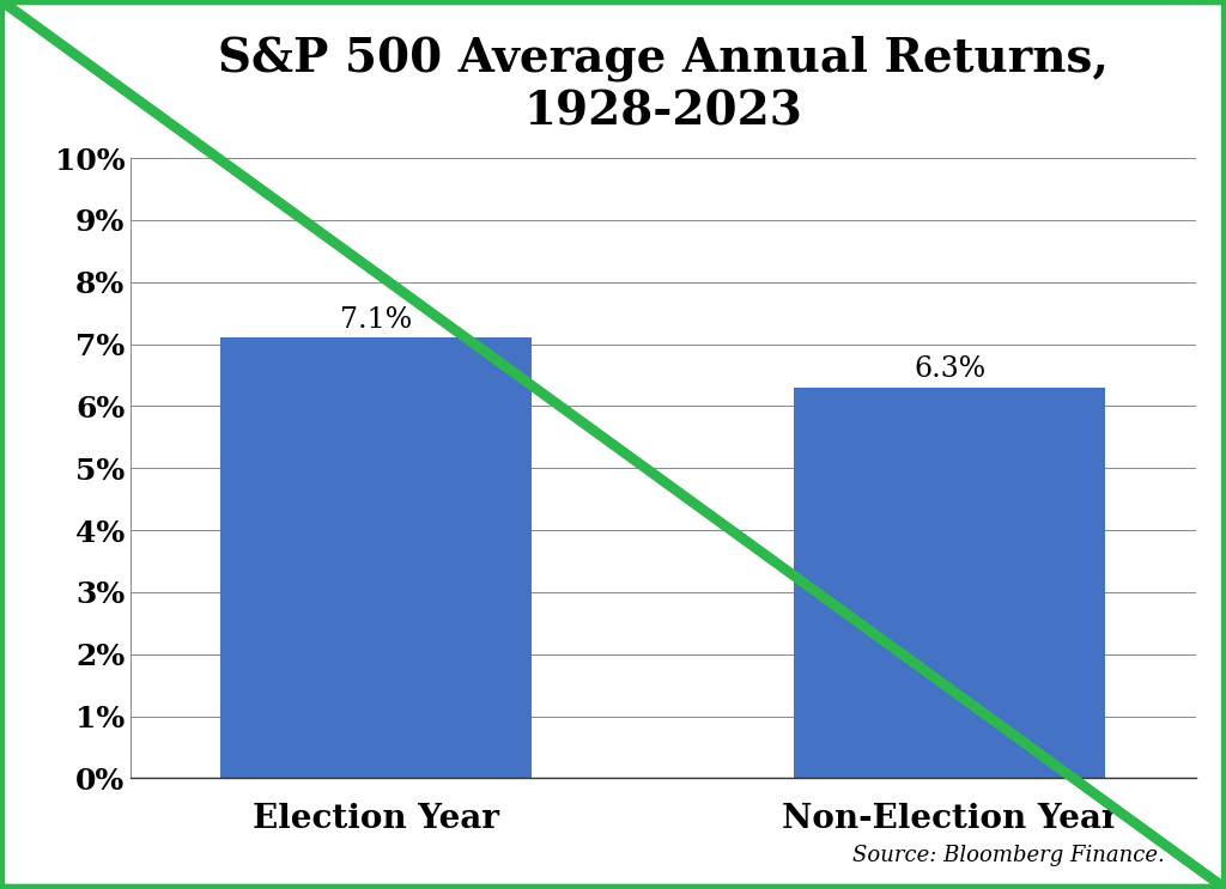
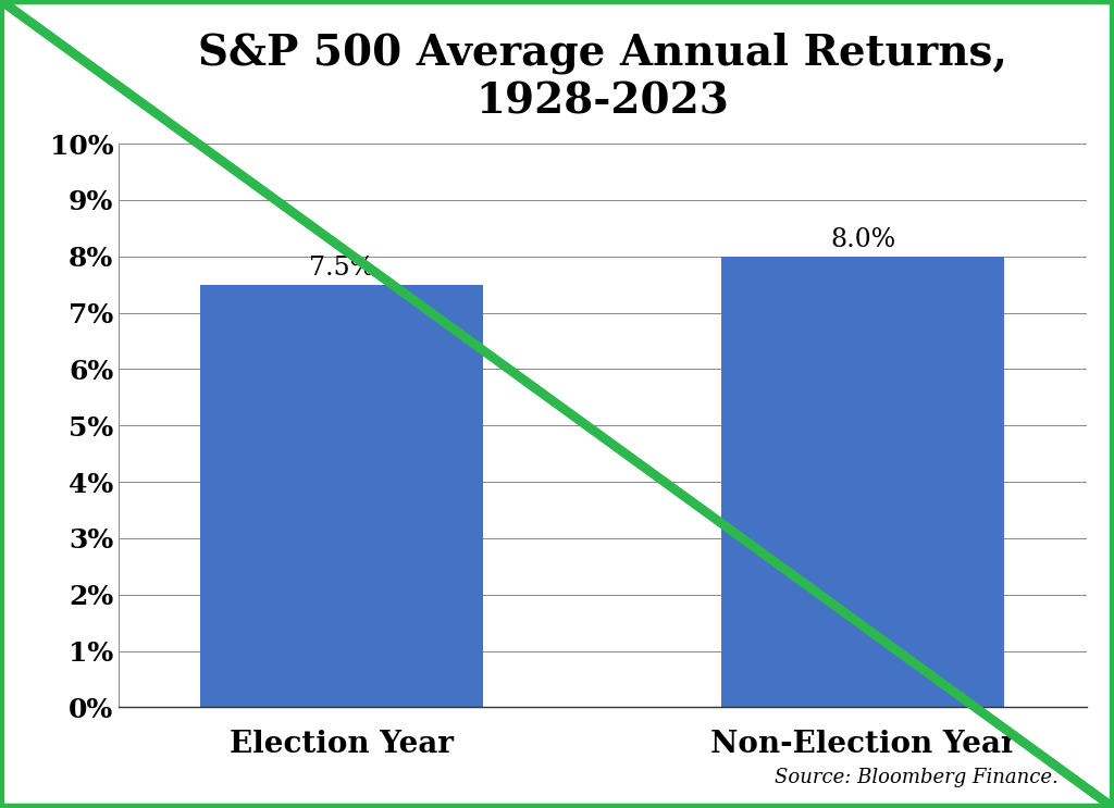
Election Year: 7.1% -> 7.5%
Non-Election Year: 6.3% -> 8.0%
